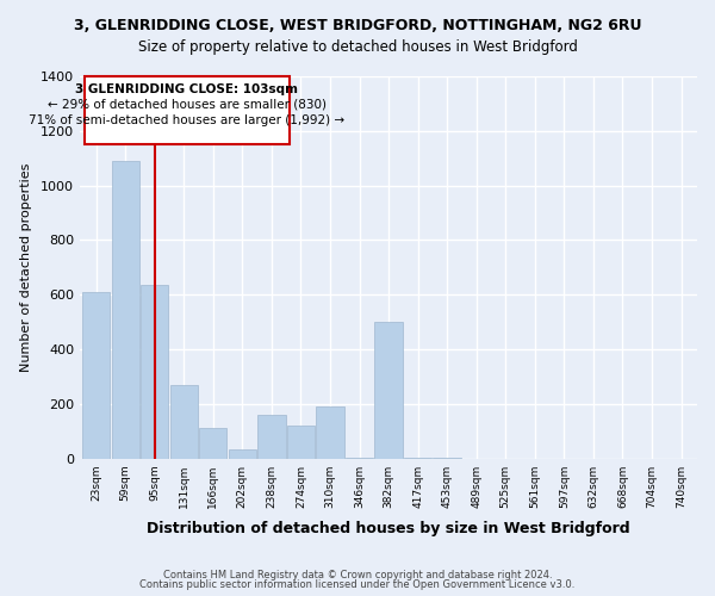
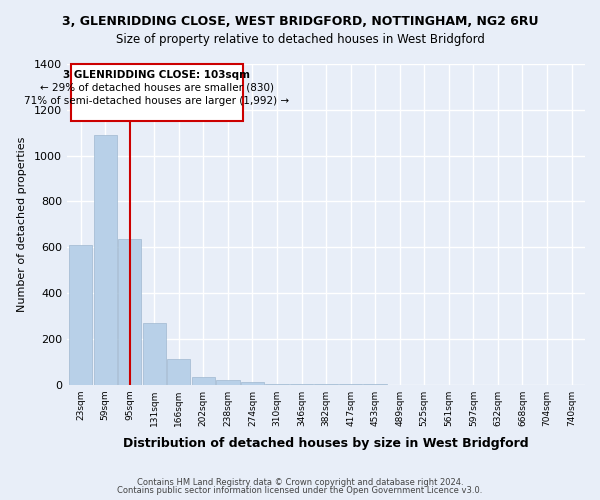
238sqm: 160 -> 20
274sqm: 120 -> 10
310sqm: 190 -> 5
382sqm: 500 -> 2
